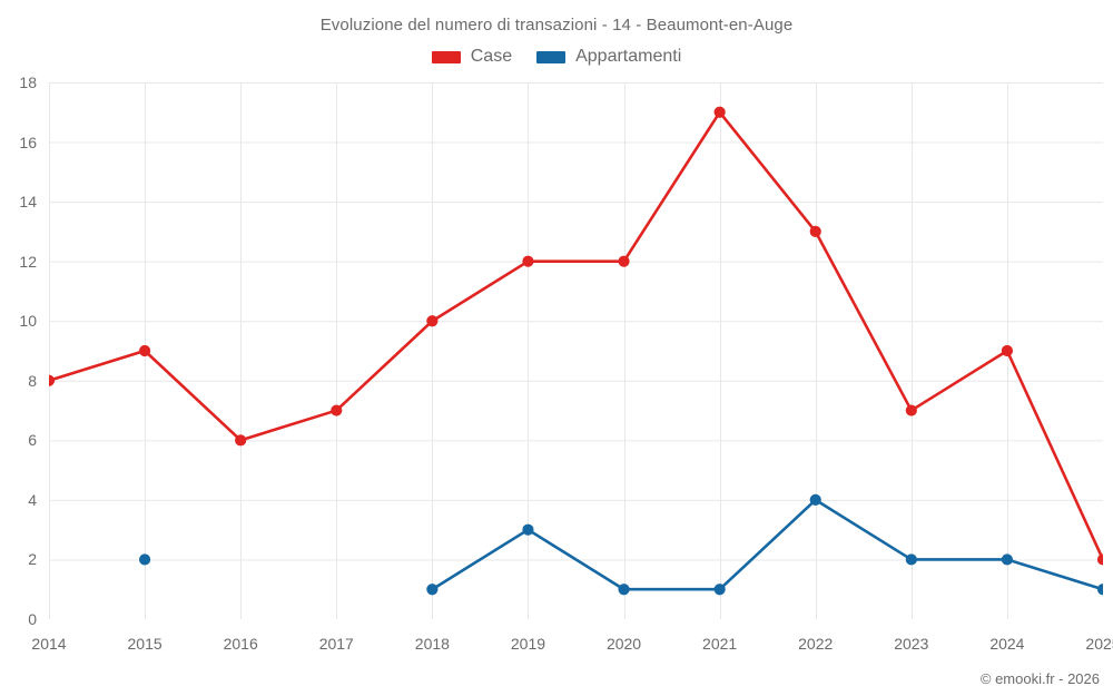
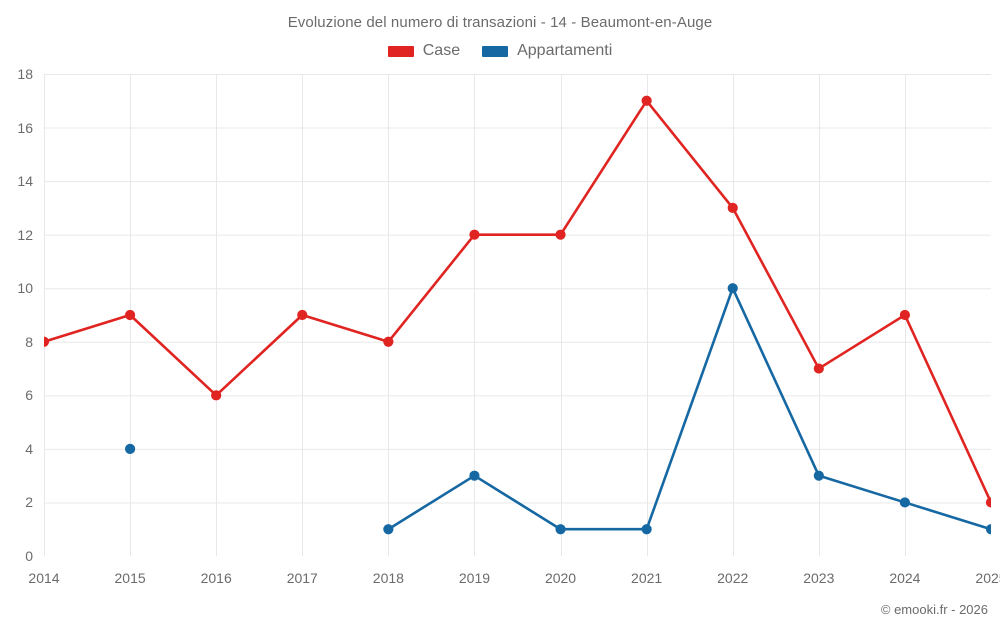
Appartamenti/2015: 2 -> 4
Case/2017: 7 -> 9
Case/2018: 10 -> 8
Appartamenti/2022: 4 -> 10
Appartamenti/2023: 2 -> 3
